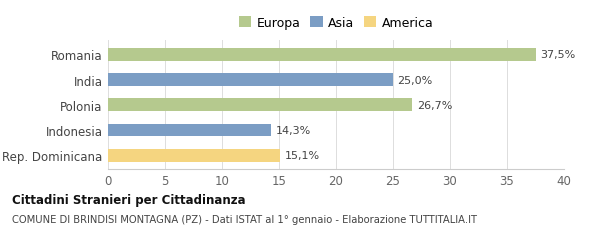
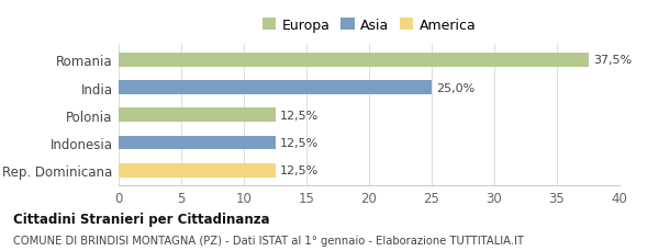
Polonia: 26,7% -> 12,5%
Indonesia: 14,3% -> 12,5%
Rep. Dominicana: 15,1% -> 12,5%
